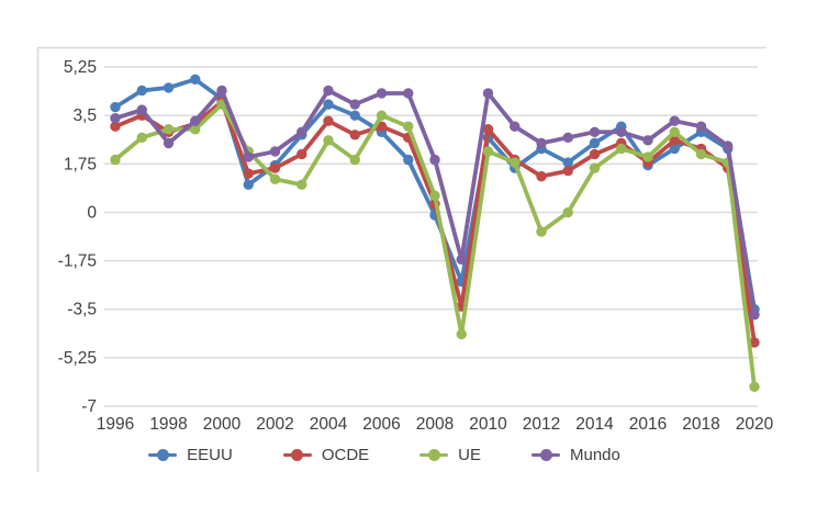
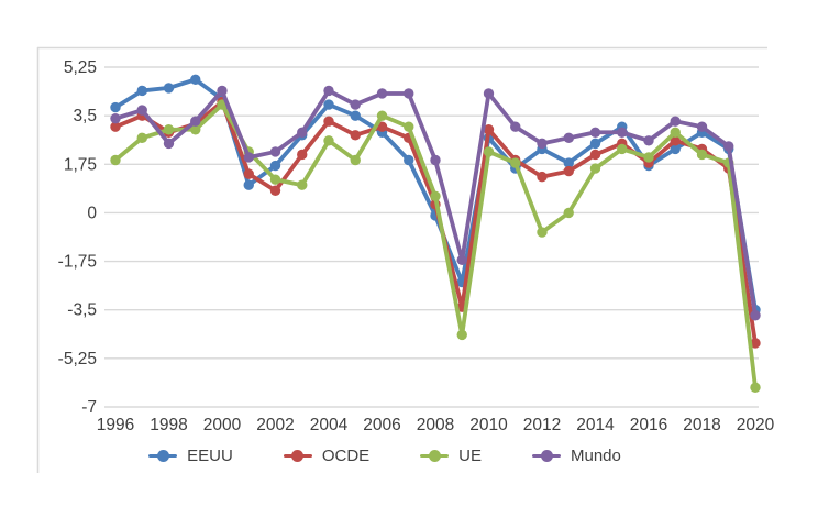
OCDE/2002: 1,6 -> 0,8
